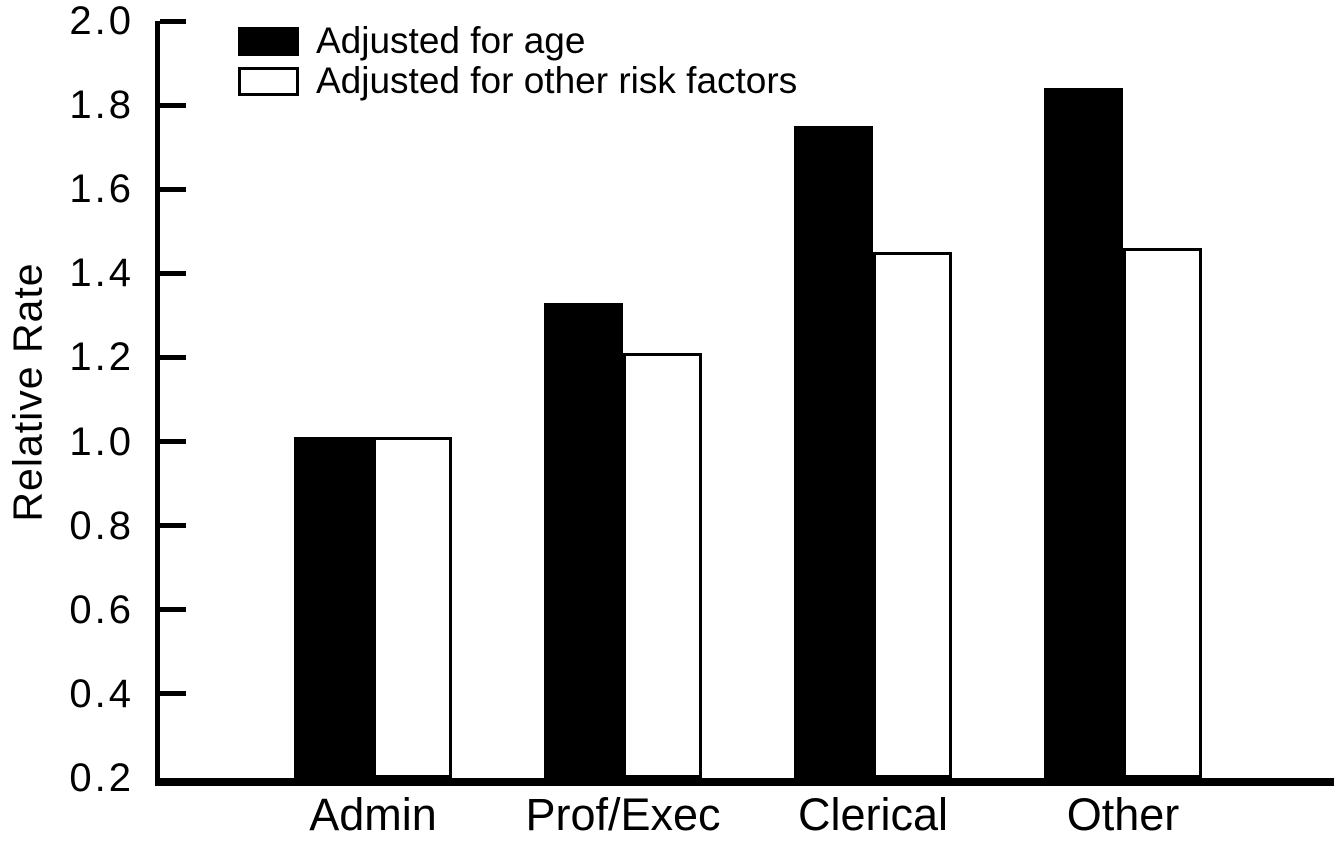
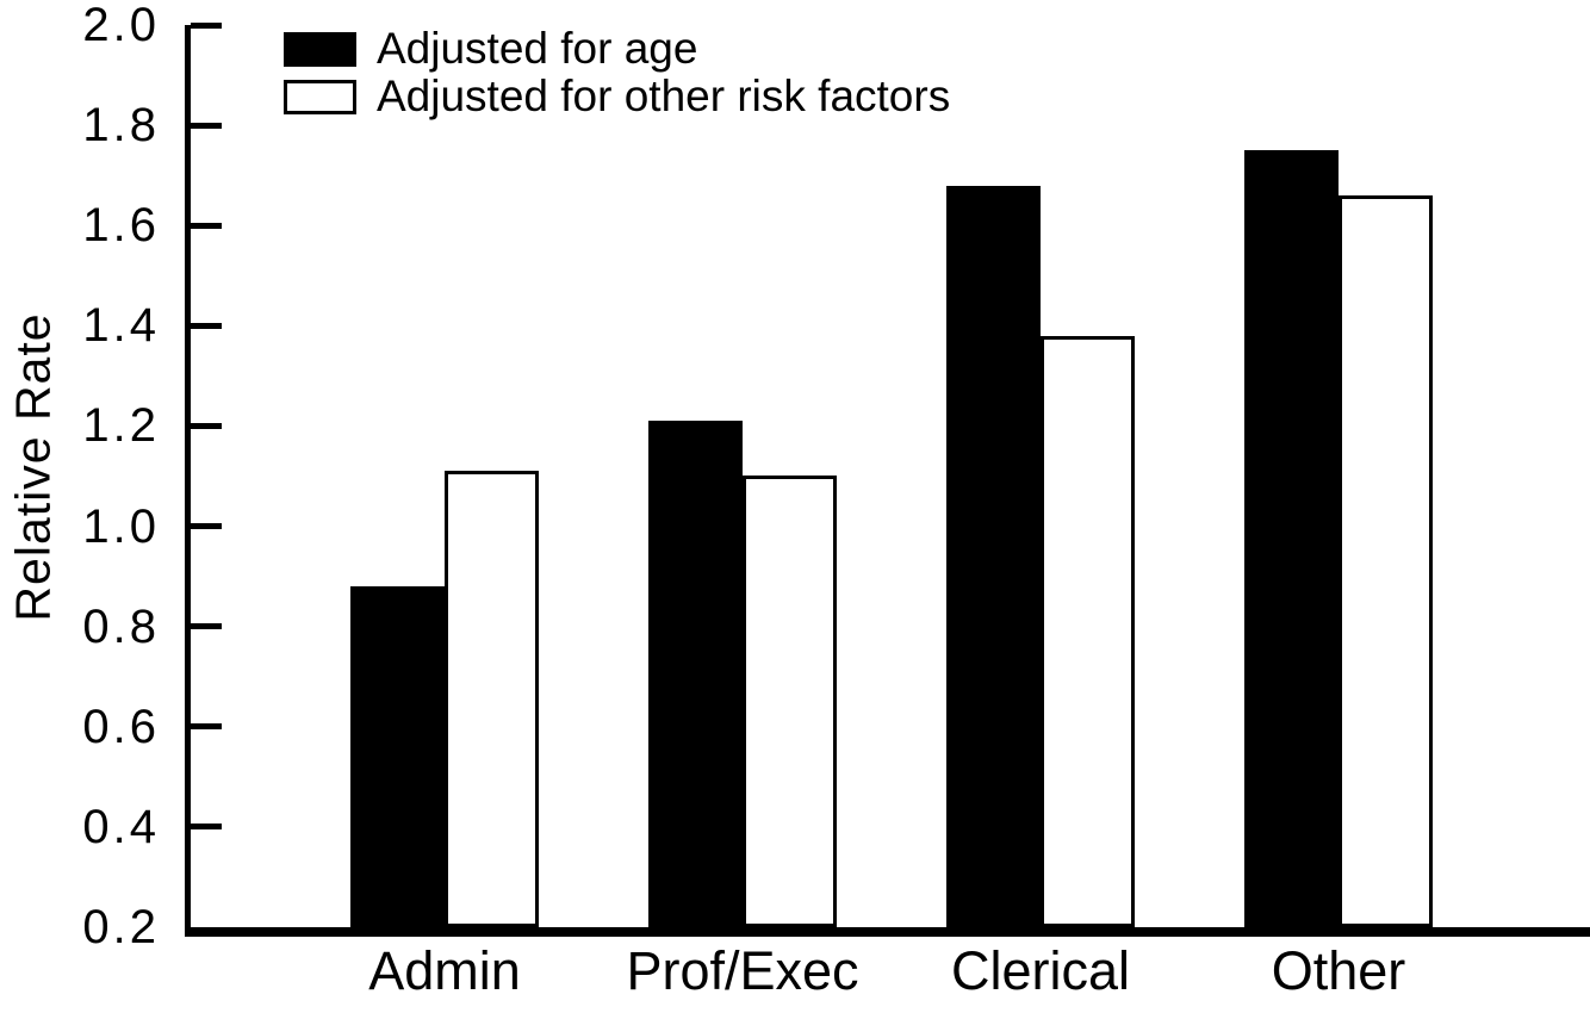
Adjusted for age/Admin: 1.01 -> 0.88
Adjusted for other risk factors/Admin: 1.01 -> 1.11
Adjusted for age/Prof/Exec: 1.33 -> 1.21
Adjusted for other risk factors/Prof/Exec: 1.21 -> 1.10
Adjusted for age/Clerical: 1.75 -> 1.68
Adjusted for other risk factors/Clerical: 1.45 -> 1.38
Adjusted for age/Other: 1.84 -> 1.75
Adjusted for other risk factors/Other: 1.46 -> 1.66
